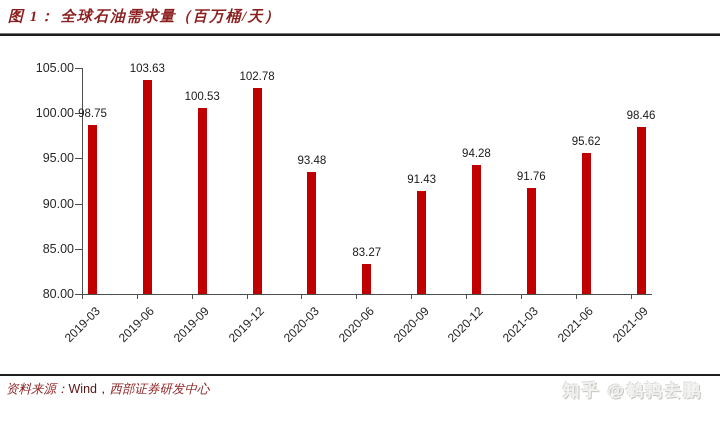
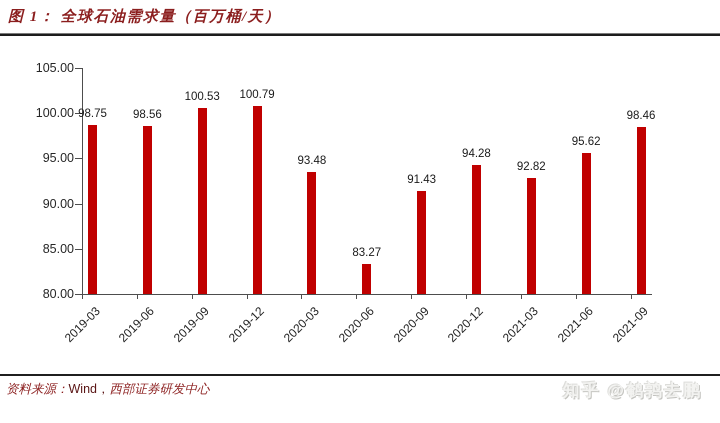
2019-06: 103.63 -> 98.56
2019-12: 102.78 -> 100.79
2021-03: 91.76 -> 92.82
